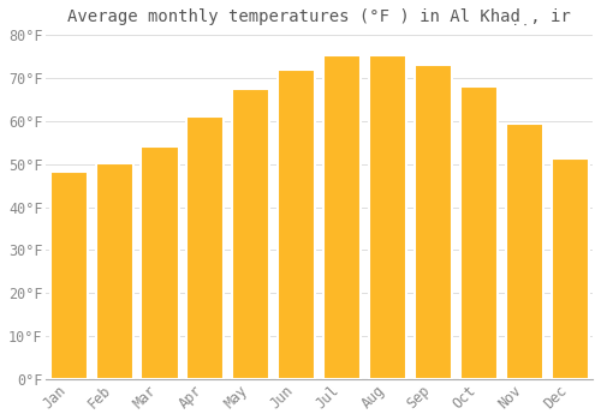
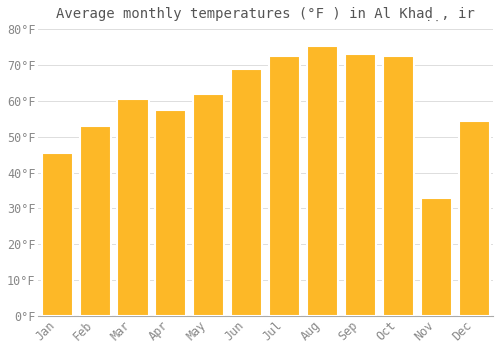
Jan: 48.2°F -> 45.5°F
Feb: 50.2°F -> 53.0°F
Mar: 54.0°F -> 60.5°F
Apr: 61.0°F -> 57.5°F
May: 67.5°F -> 62.0°F
Jun: 72.0°F -> 69.0°F
Jul: 75.2°F -> 72.5°F
Oct: 68.0°F -> 72.5°F
Nov: 59.5°F -> 33.0°F
Dec: 51.2°F -> 54.5°F
